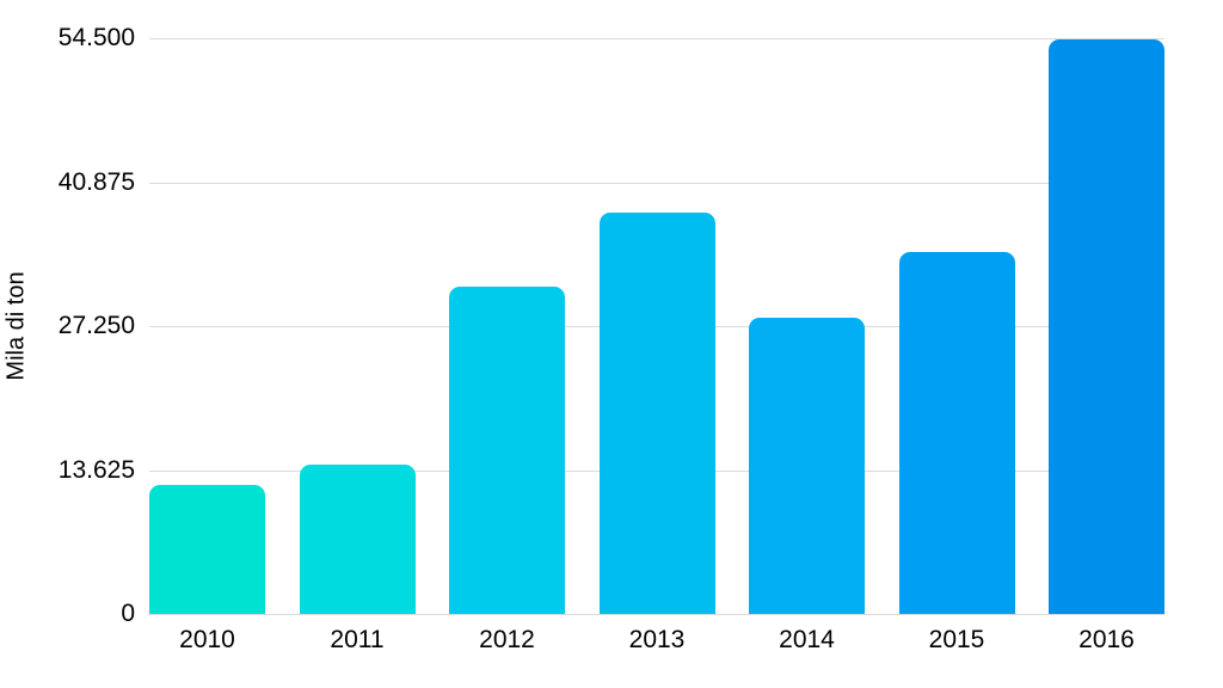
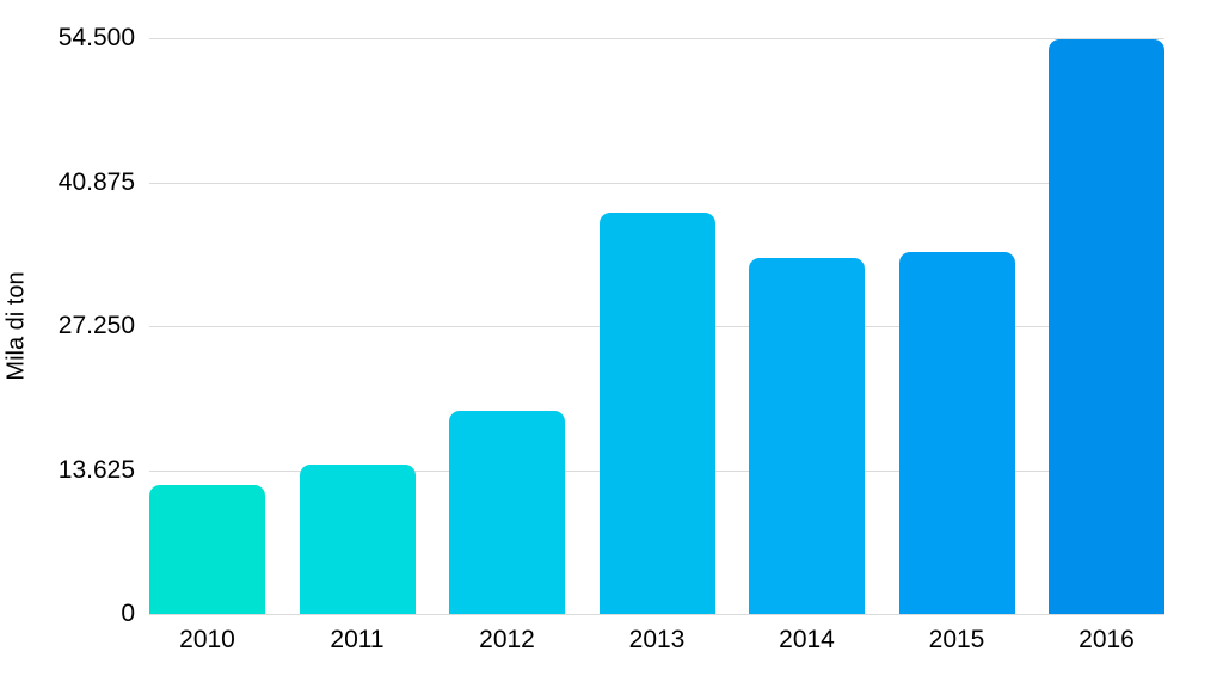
2012: 31000 -> 19000
2014: 28000 -> 34000
